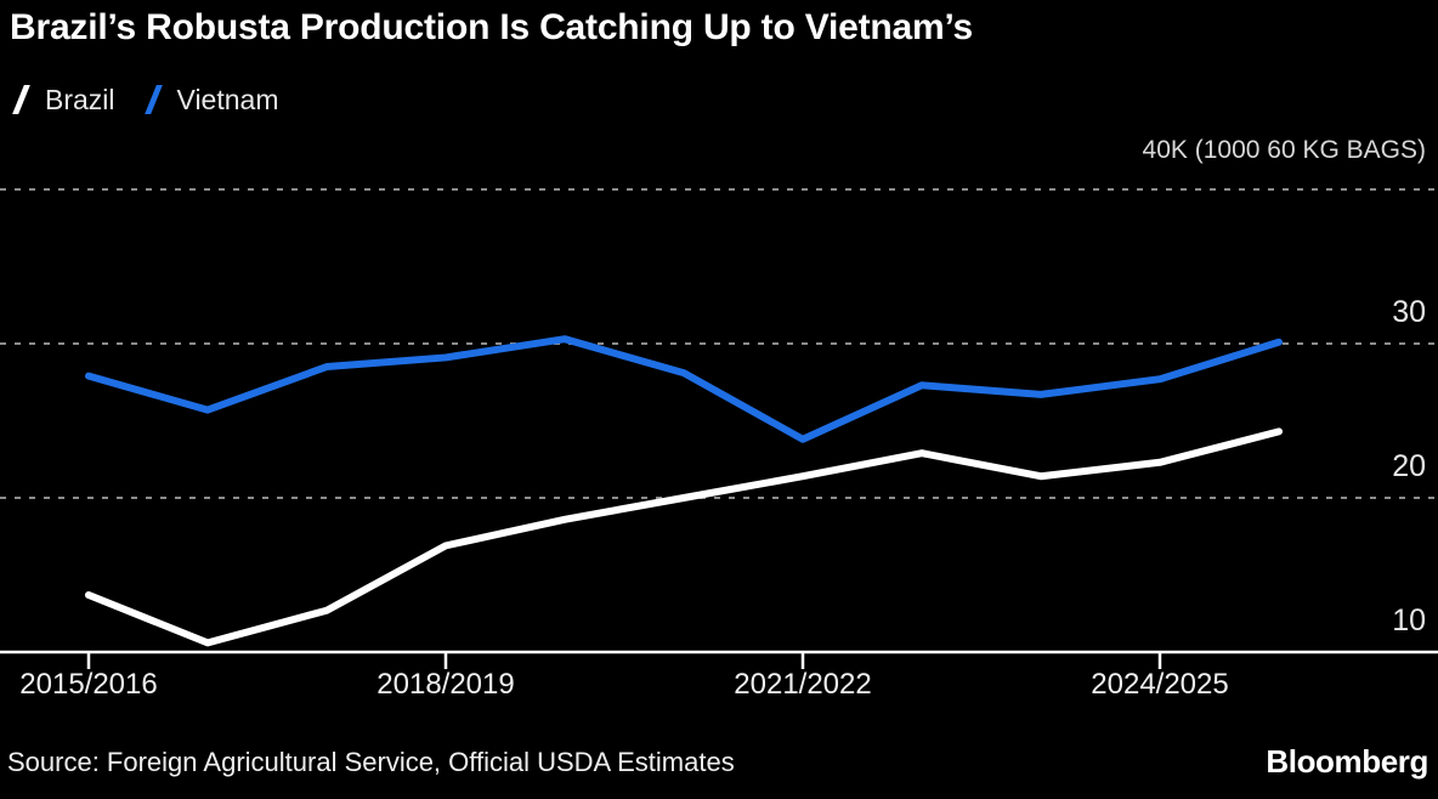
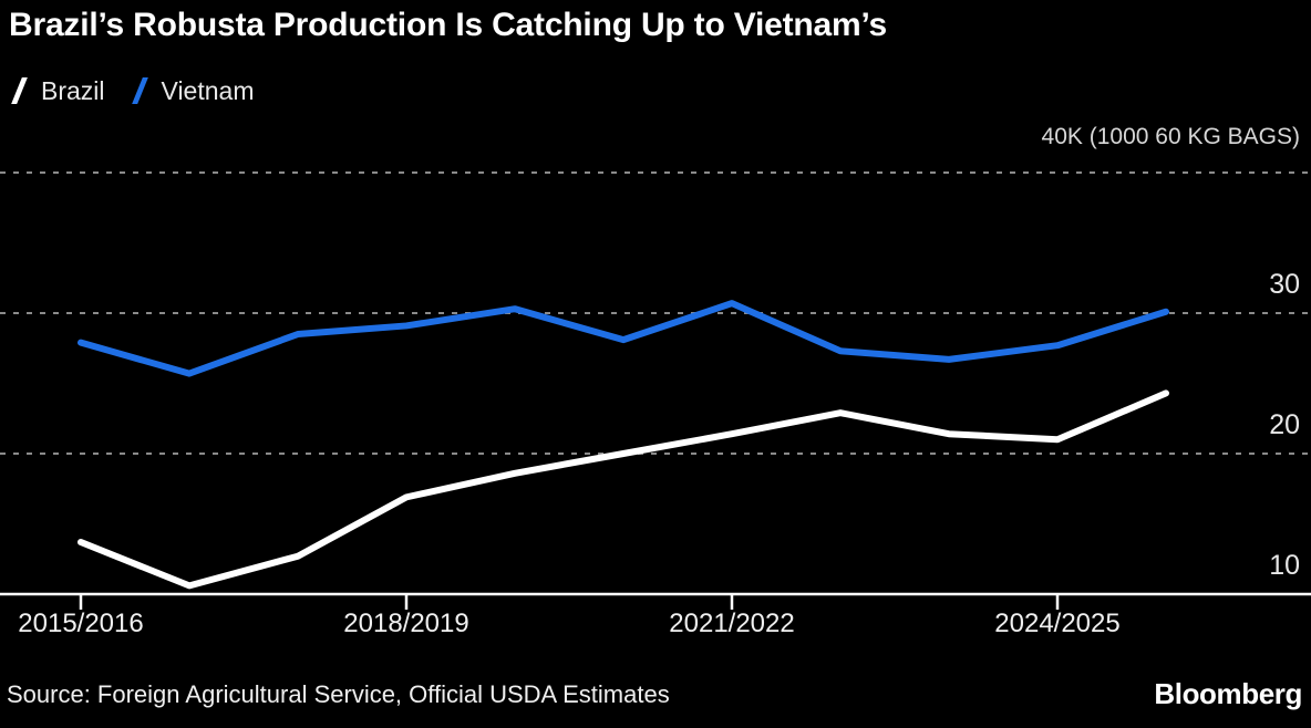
Vietnam/2021/2022: 23.8 -> 30.7
Brazil/2024/2025: 22.3 -> 21.0
